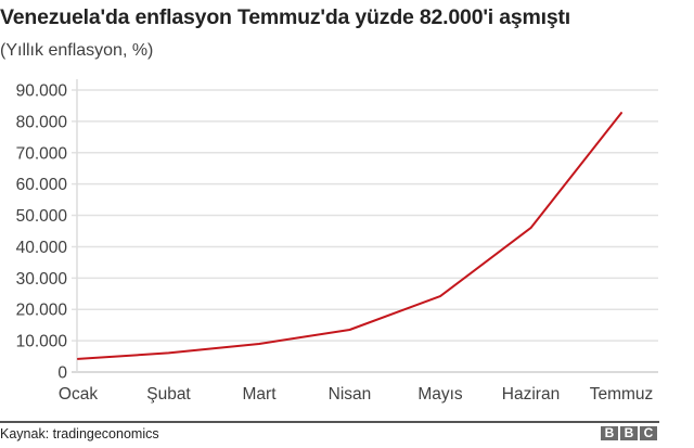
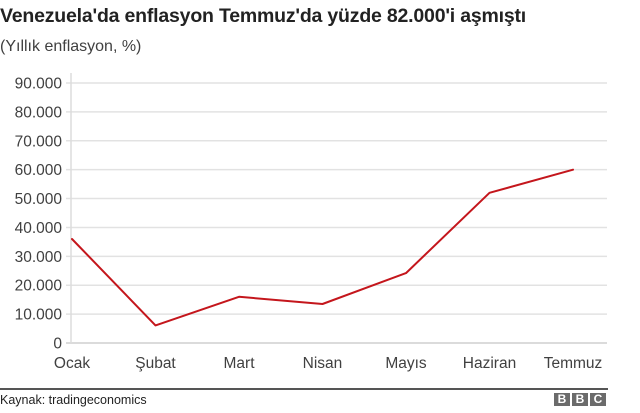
Ocak: 4000 -> 36000
Mart: 9000 -> 16000
Haziran: 46000 -> 52000
Temmuz: 83000 -> 60000
